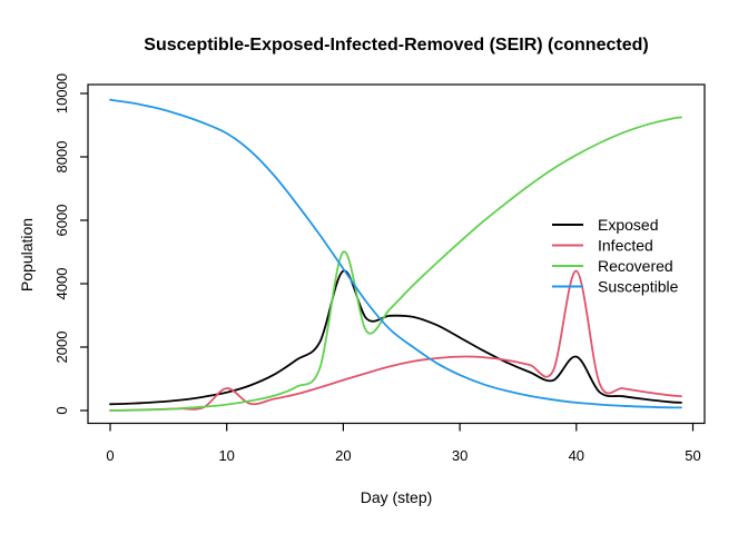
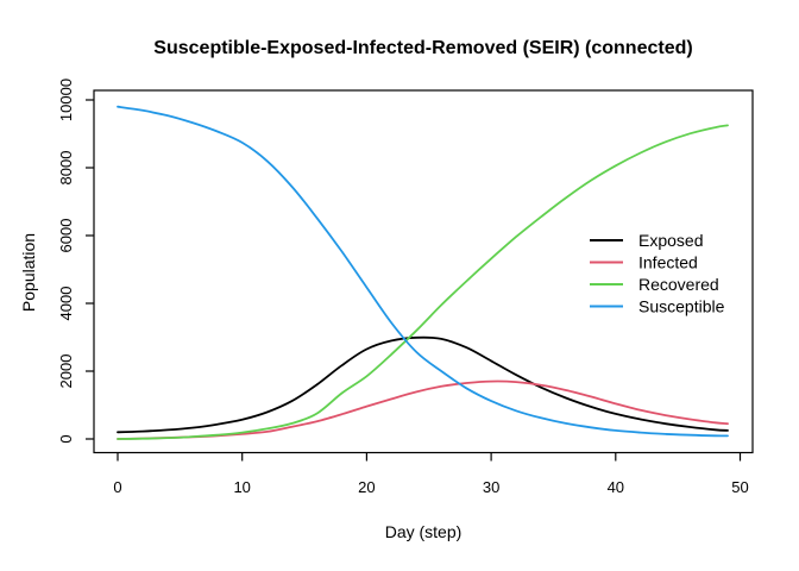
Infected/10: 700 -> 100
Exposed/20: 4400 -> 2600
Recovered/20: 5000 -> 1800
Exposed/40: 1700 -> 700
Infected/40: 4400 -> 1000
